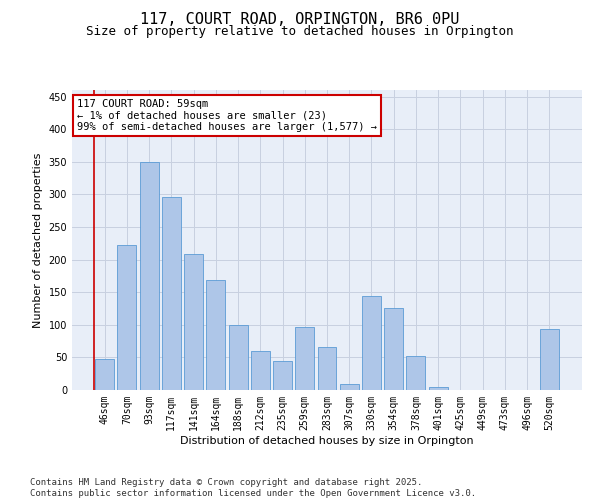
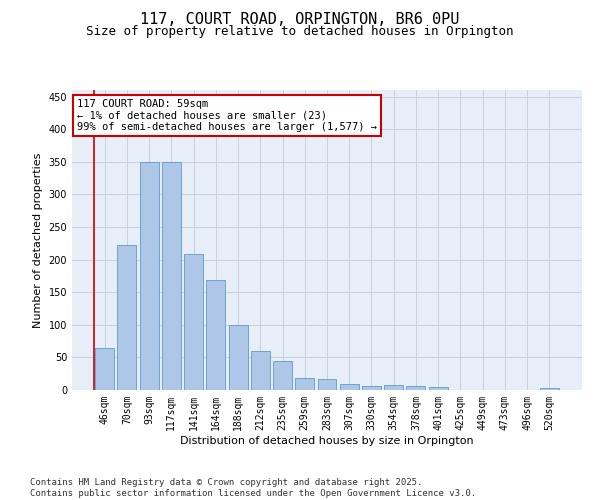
46sqm: 48 -> 65
117sqm: 296 -> 350
259sqm: 96 -> 18
283sqm: 66 -> 17
330sqm: 144 -> 6
354sqm: 126 -> 7
378sqm: 52 -> 6
520sqm: 94 -> 3
